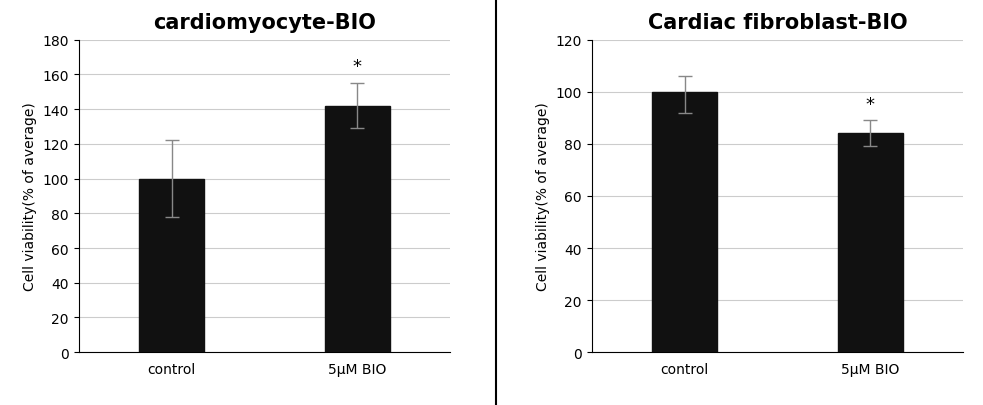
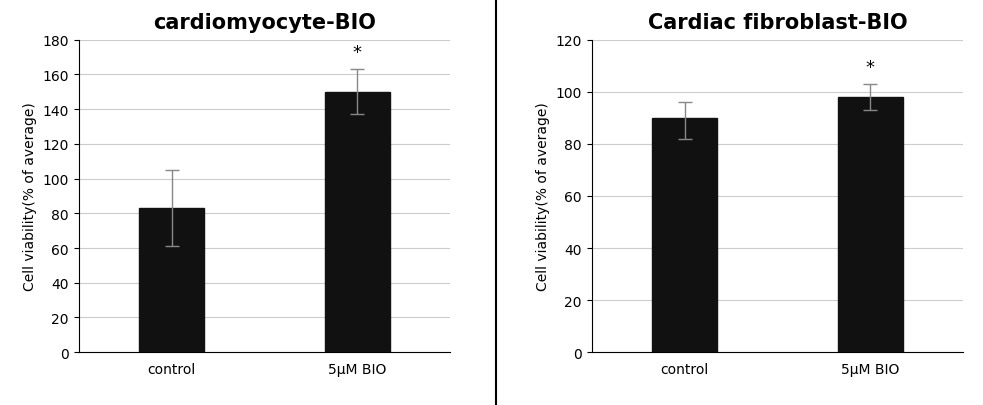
cardiomyocyte-BIO/control: 100 -> 83
cardiomyocyte-BIO/5μM BIO: 142 -> 150
Cardiac fibroblast-BIO/control: 100 -> 90
Cardiac fibroblast-BIO/5μM BIO: 84 -> 98
